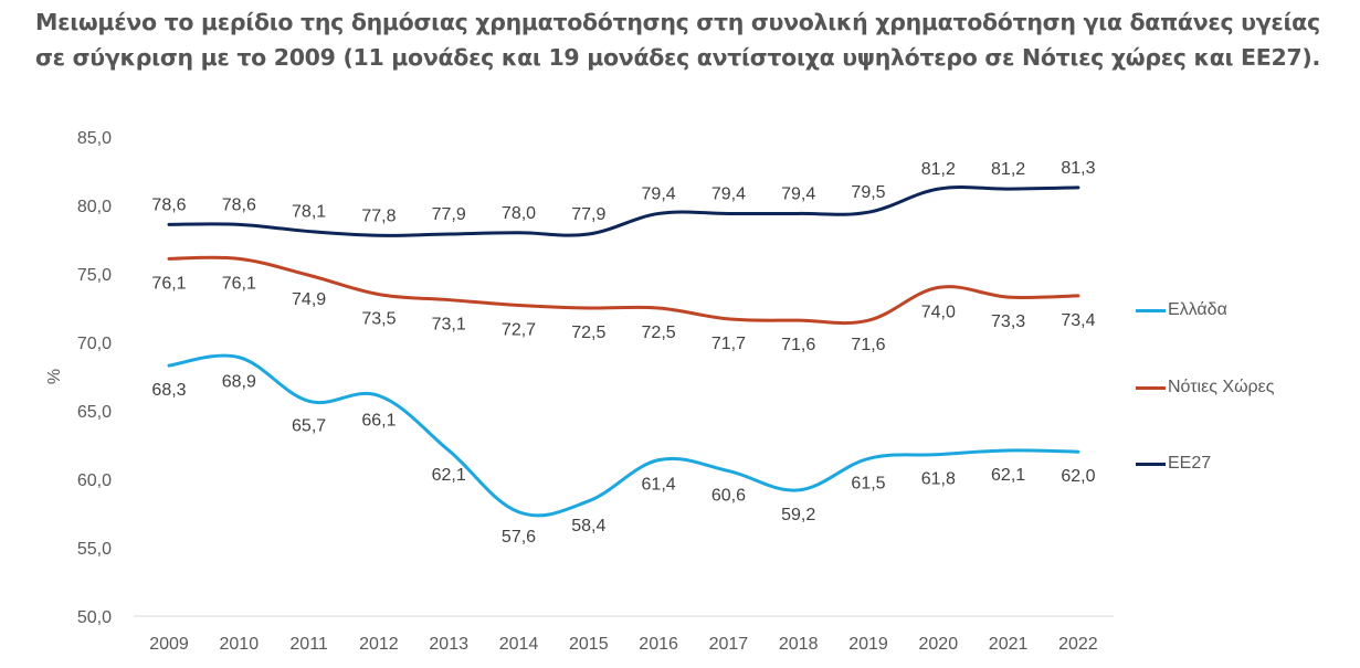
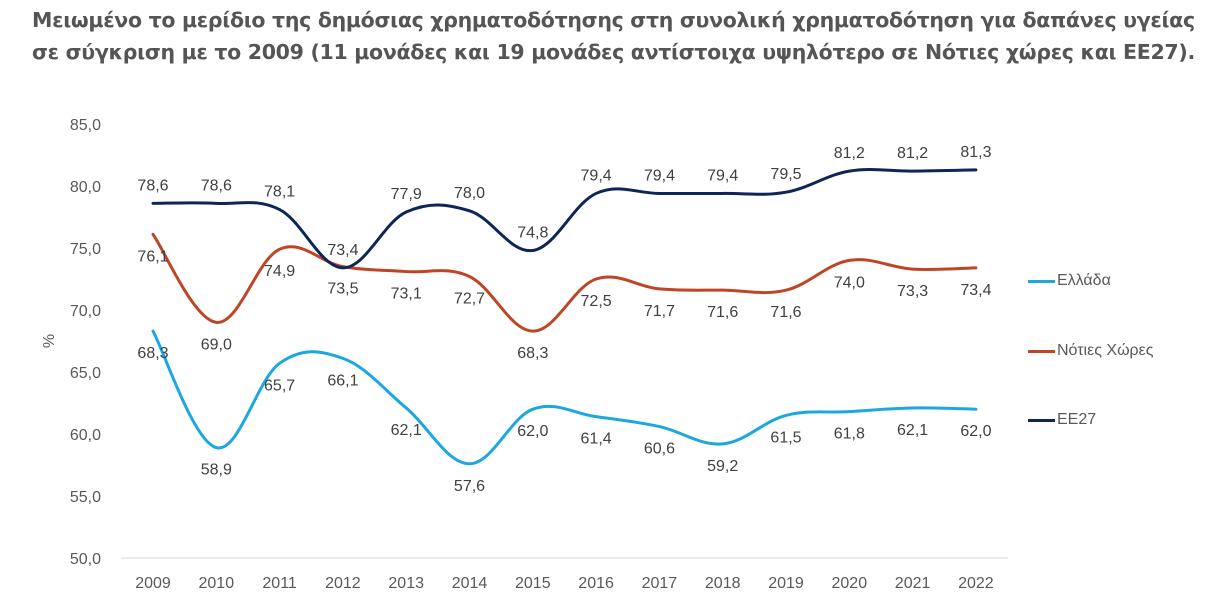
Ελλάδα/2010: 68,9 -> 58,9
Νότιες Χώρες/2010: 76,1 -> 69,0
ΕΕ27/2012: 77,8 -> 73,4
Ελλάδα/2015: 58,4 -> 62,0
Νότιες Χώρες/2015: 72,5 -> 68,3
ΕΕ27/2015: 77,9 -> 74,8
